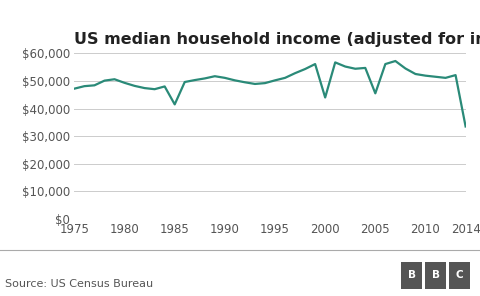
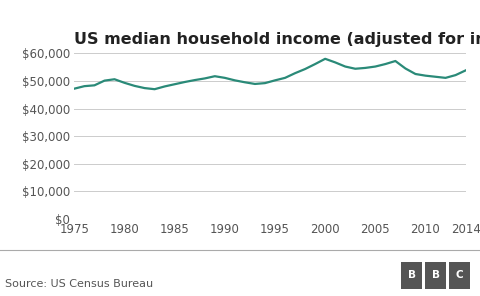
1985: $41,500 -> $48,800
2000: $44,000 -> $58,000
2005: $45,500 -> $55,200
2014: $33,500 -> $53,800
